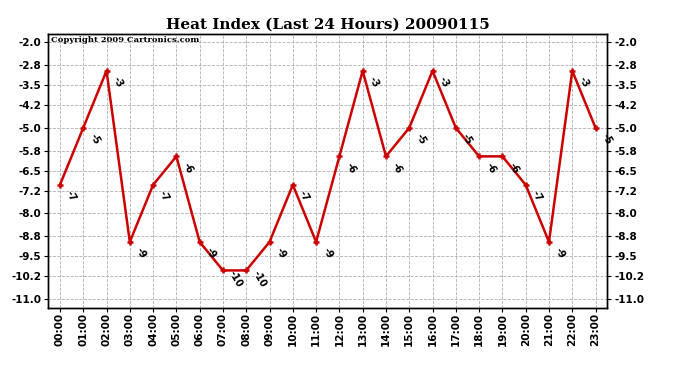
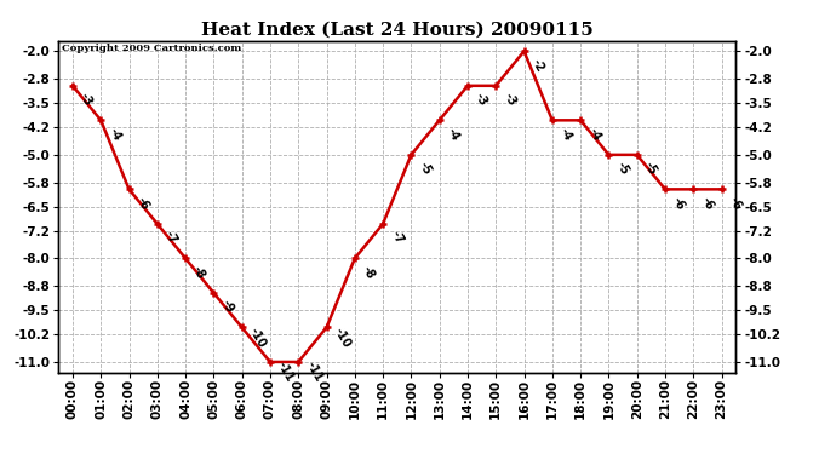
00:00: -7 -> -3
01:00: -5 -> -4
02:00: -3 -> -6
03:00: -9 -> -7
04:00: -7 -> -8
05:00: -6 -> -9
06:00: -9 -> -10
07:00: -10 -> -11
08:00: -10 -> -11
09:00: -9 -> -10
10:00: -7 -> -8
11:00: -9 -> -7
12:00: -6 -> -5
13:00: -3 -> -4
14:00: -6 -> -3
15:00: -5 -> -3
16:00: -3 -> -2
17:00: -5 -> -4
18:00: -6 -> -4
19:00: -6 -> -5
20:00: -7 -> -5
21:00: -9 -> -6
22:00: -3 -> -6
23:00: -5 -> -6
